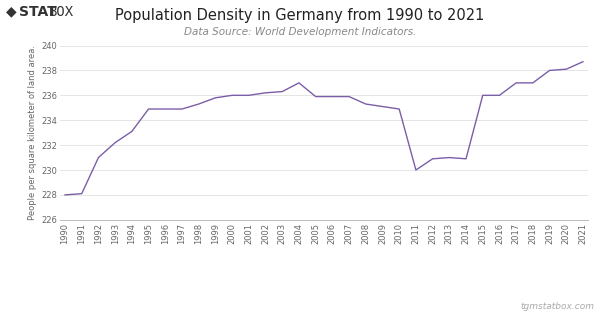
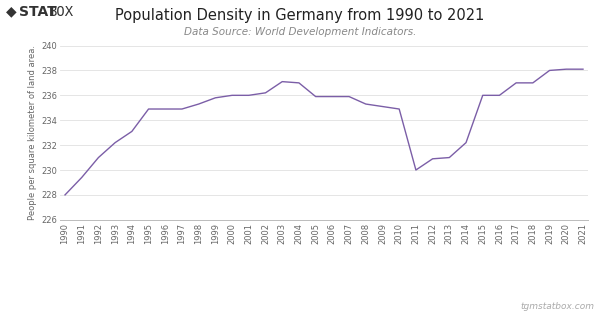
1991: 228.1 -> 229.4
2003: 236.3 -> 237.1
2014: 230.9 -> 232.2
2021: 238.7 -> 238.1
